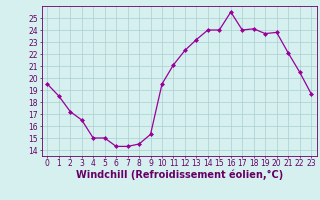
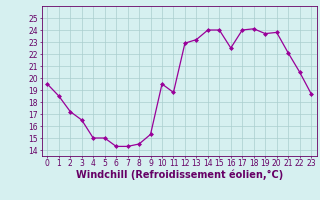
11: 21.1 -> 18.8
12: 22.3 -> 22.9
16: 25.5 -> 22.5
